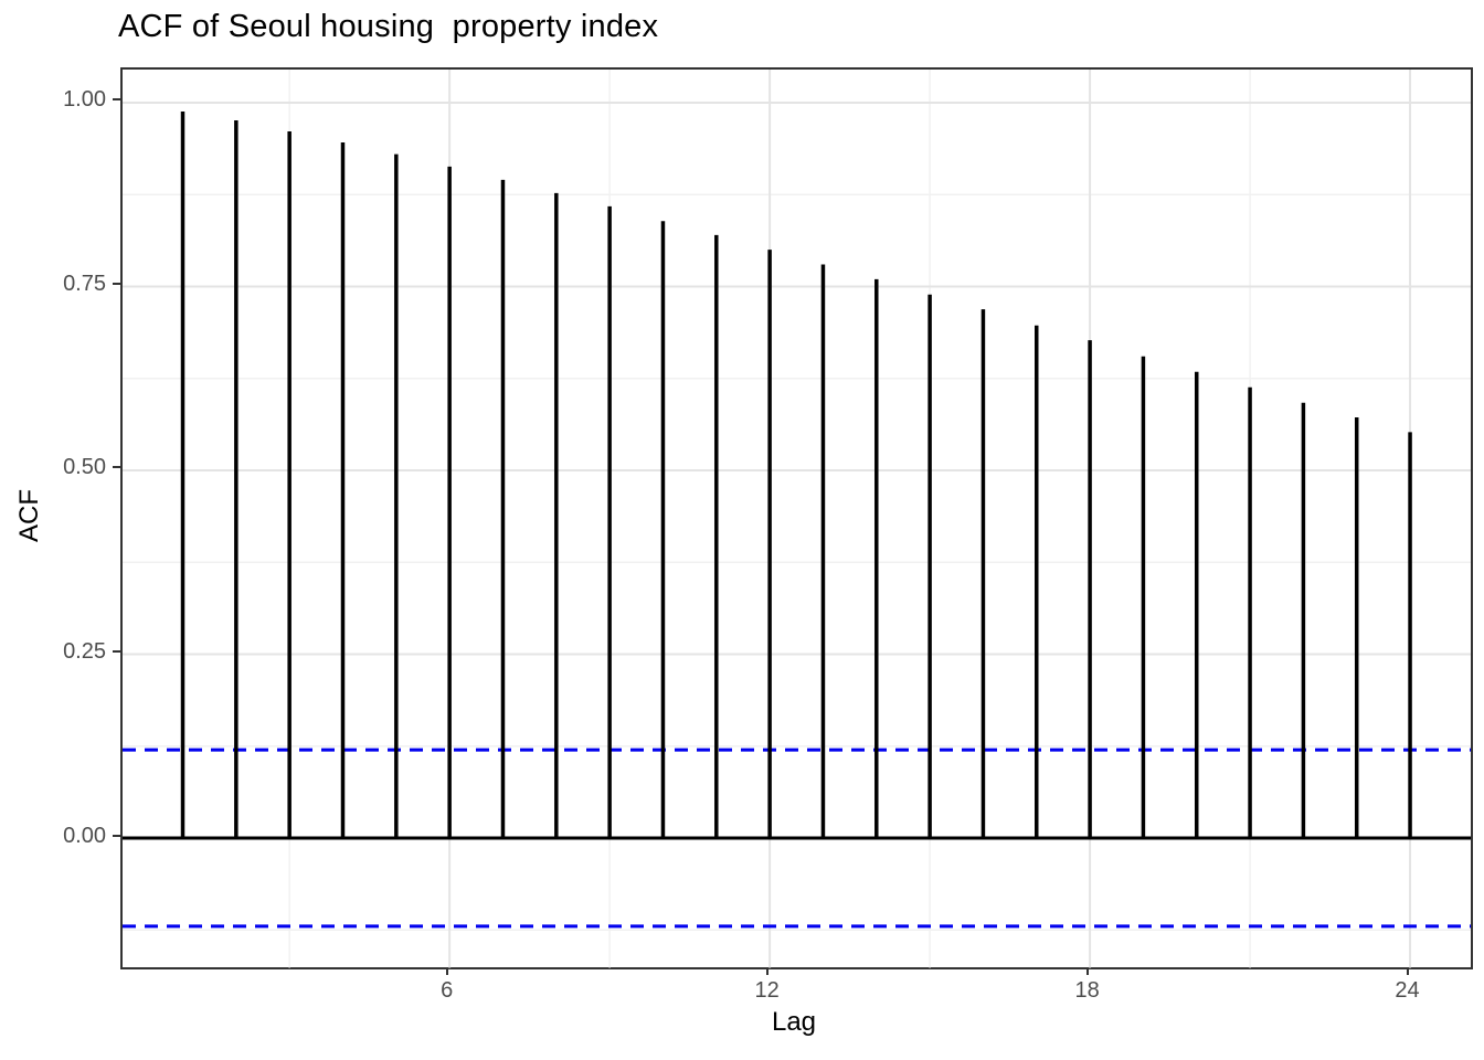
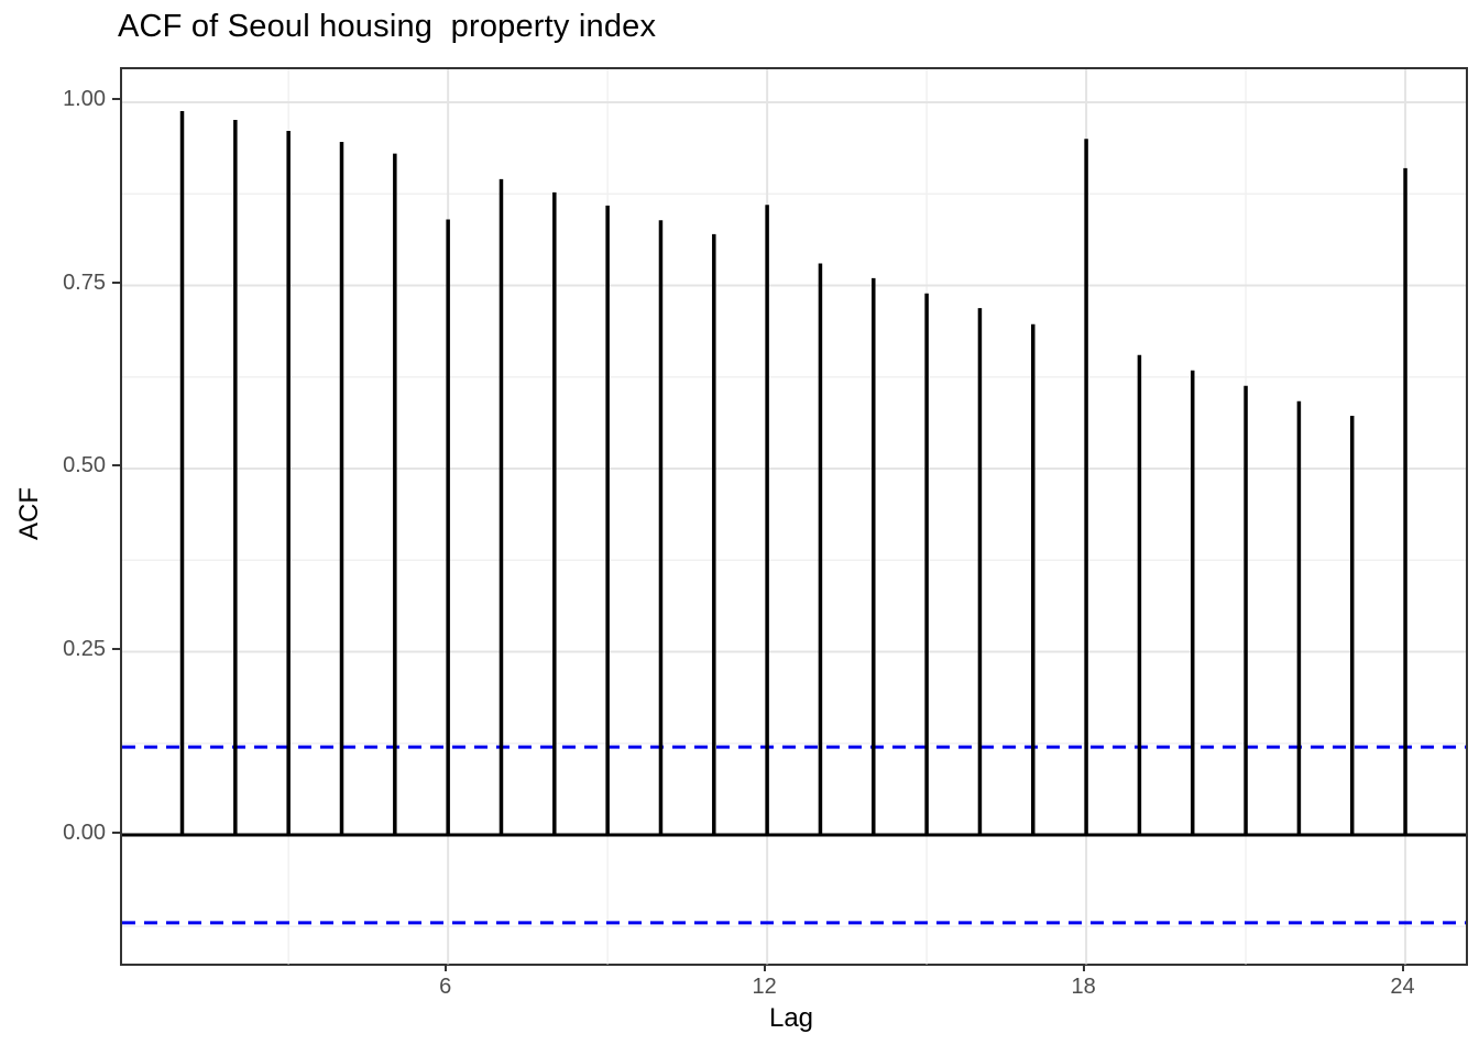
6: 0.91 -> 0.84
12: 0.80 -> 0.86
18: 0.68 -> 0.95
24: 0.55 -> 0.91
